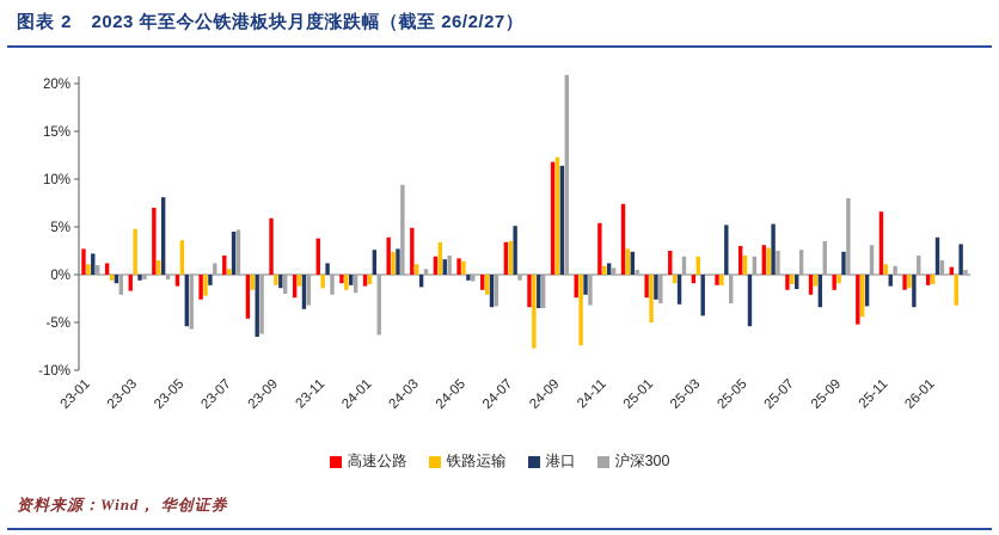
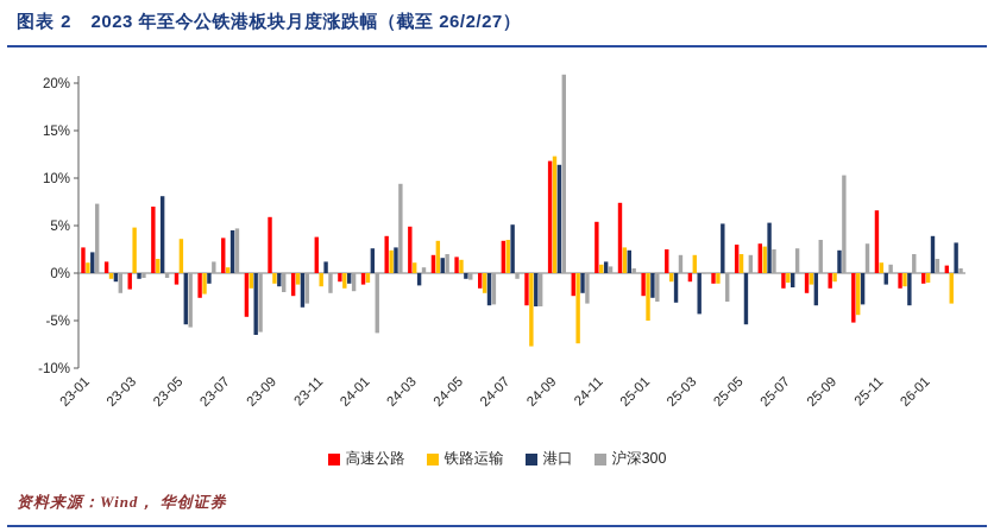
沪深300/23-01: 1% -> 7%
高速公路/23-07: 2% -> 4%
沪深300/25-09: 8% -> 10%
